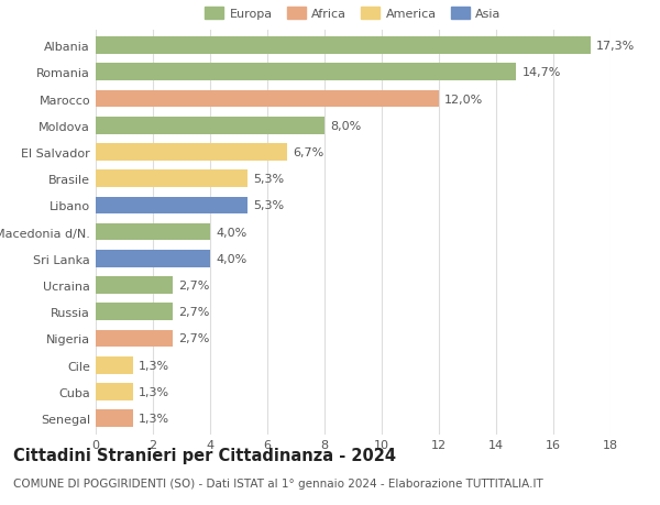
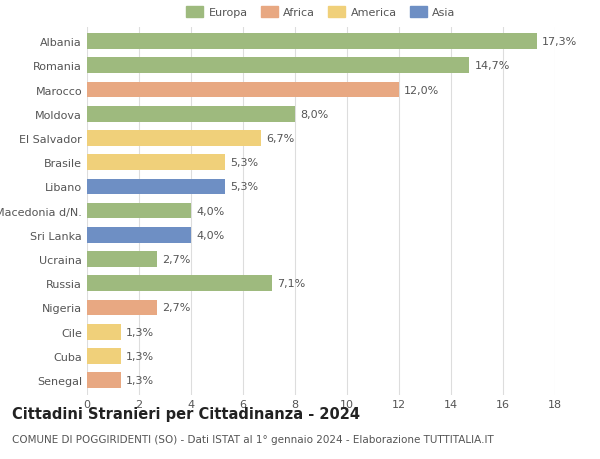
Russia: 2,7% -> 7,1%
